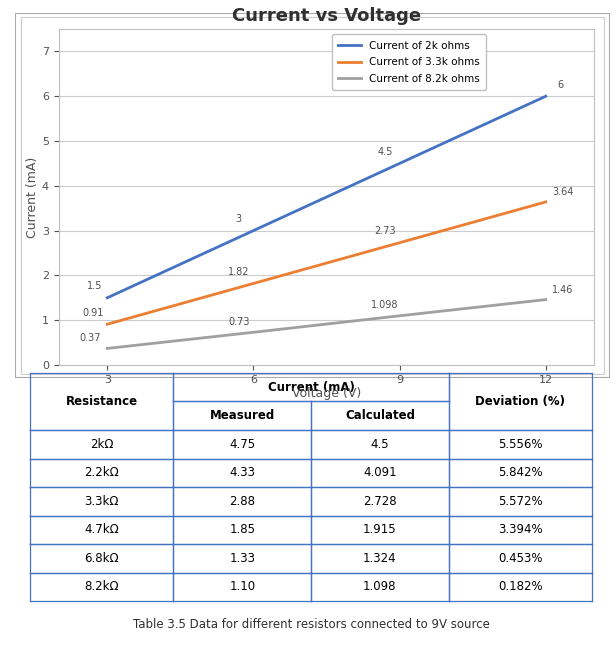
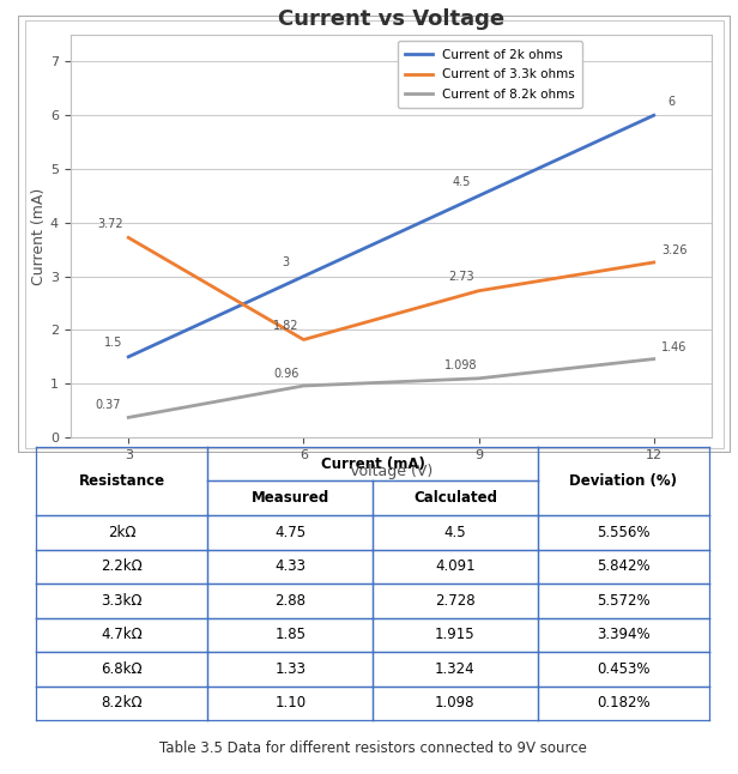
Current of 3.3k ohms/3: 0.91 -> 3.72
Current of 8.2k ohms/6: 0.73 -> 0.96
Current of 3.3k ohms/12: 3.64 -> 3.26
